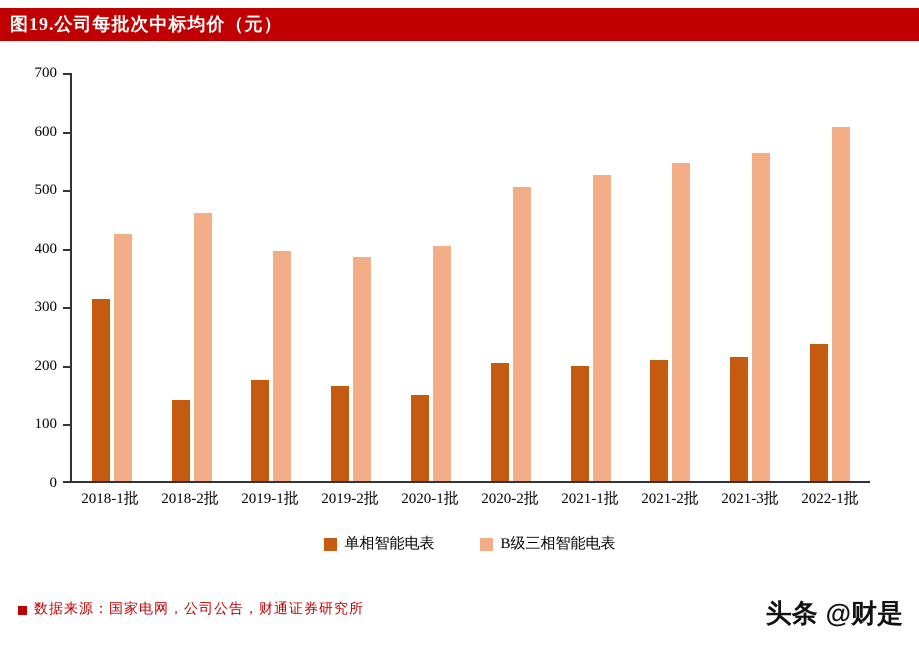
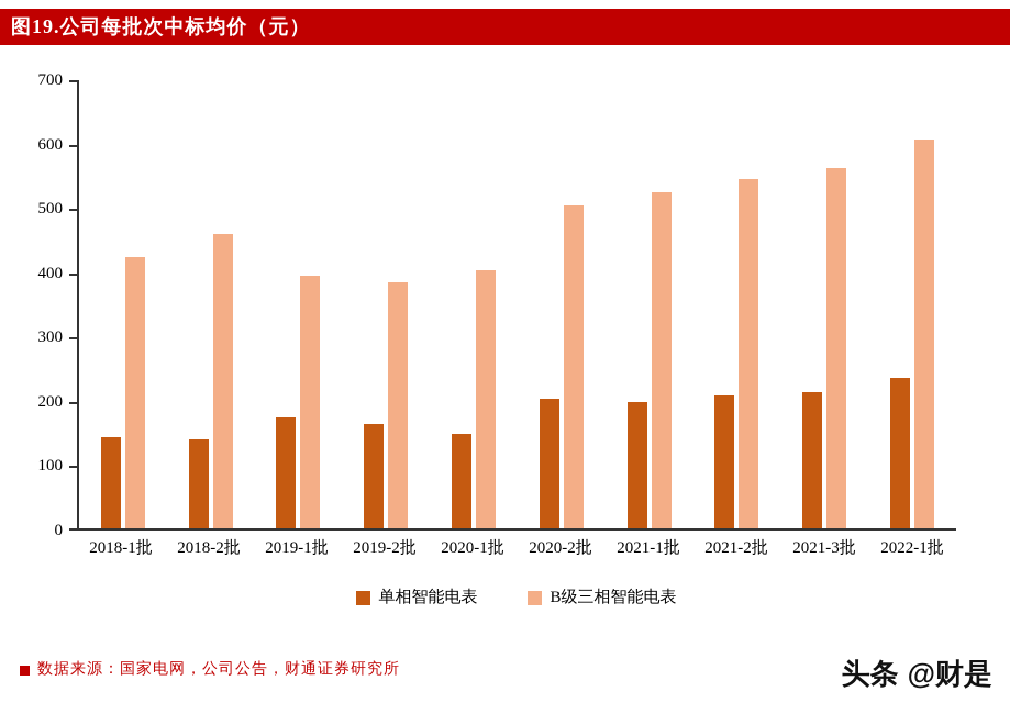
单相智能电表/2018-1批: 310 -> 140
